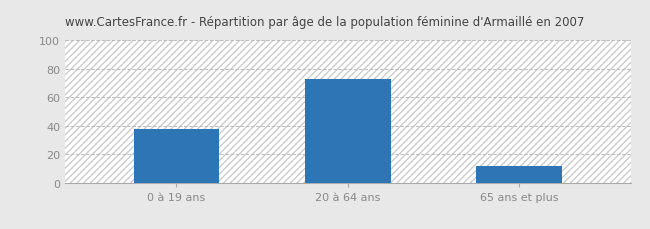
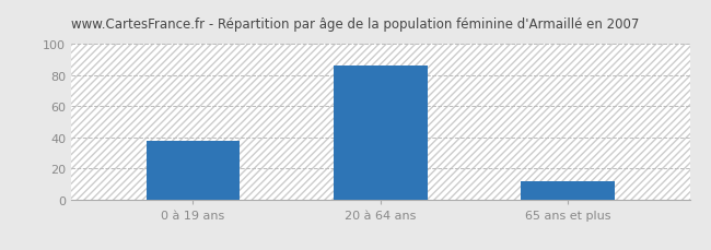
20 à 64 ans: 73 -> 86
